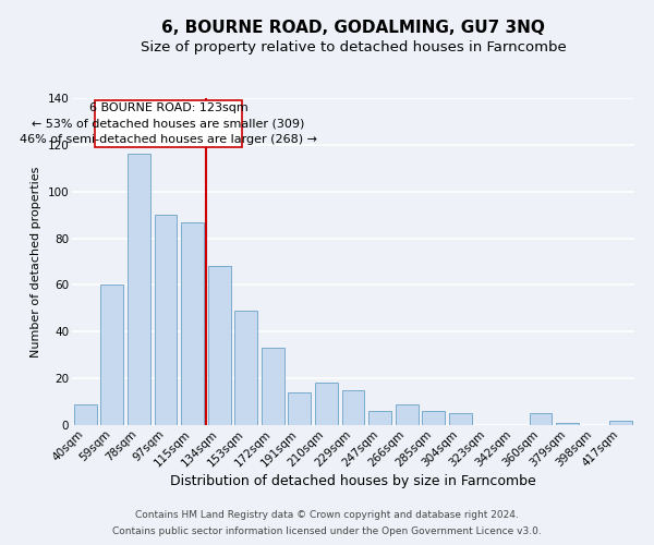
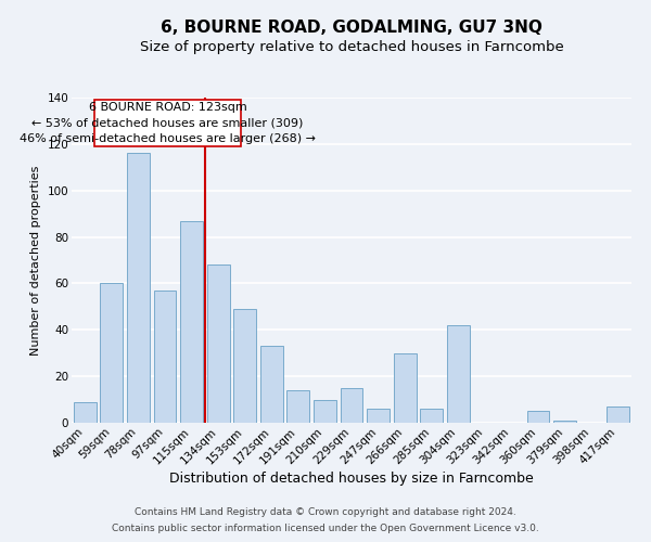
97sqm: 90 -> 57
210sqm: 18 -> 10
266sqm: 9 -> 30
304sqm: 5 -> 42
417sqm: 2 -> 7
